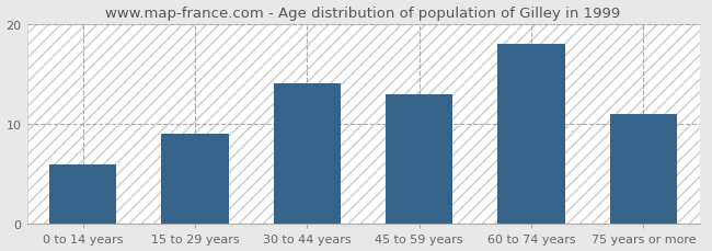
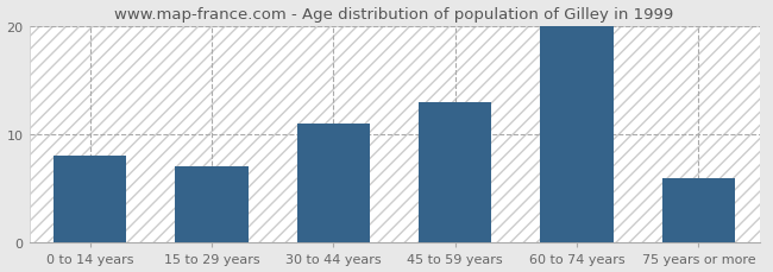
0 to 14 years: 6 -> 8
15 to 29 years: 9 -> 7
30 to 44 years: 14 -> 11
60 to 74 years: 18 -> 20
75 years or more: 11 -> 6
